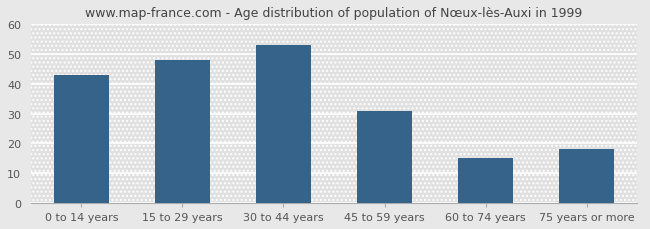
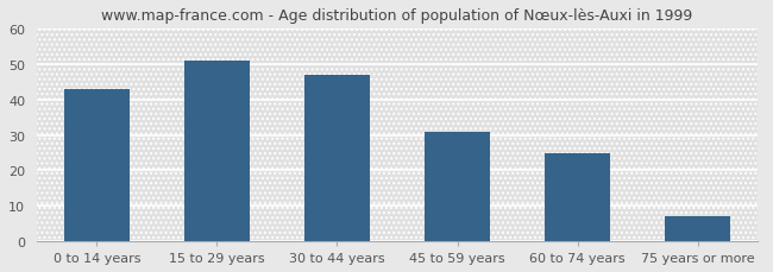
15 to 29 years: 48 -> 51
30 to 44 years: 53 -> 47
60 to 74 years: 15 -> 25
75 years or more: 18 -> 7
